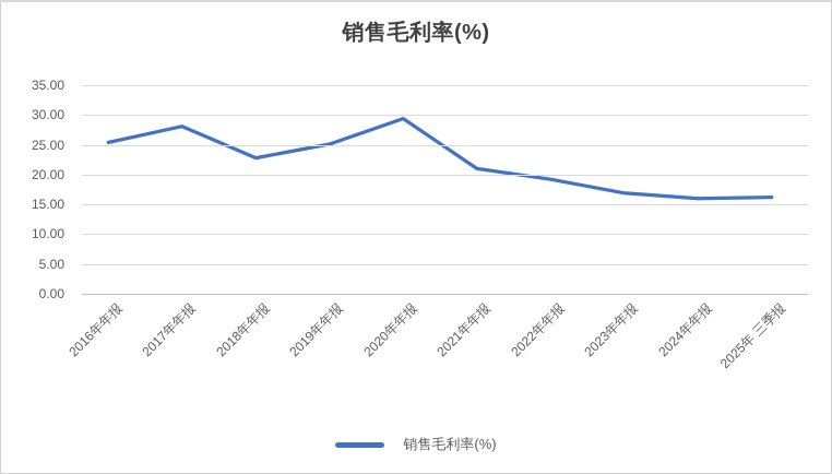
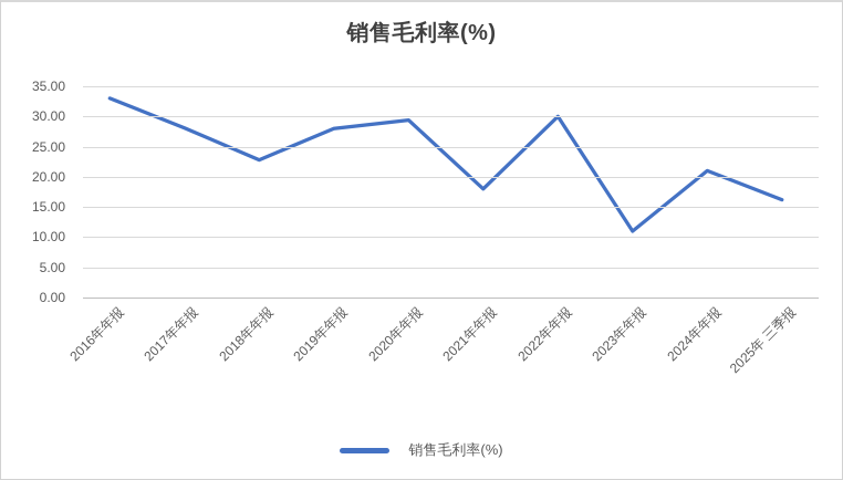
2016年年报: 25 -> 33
2019年年报: 25 -> 28
2021年年报: 21 -> 18
2022年年报: 19 -> 30
2023年年报: 17 -> 11
2024年年报: 16 -> 21
